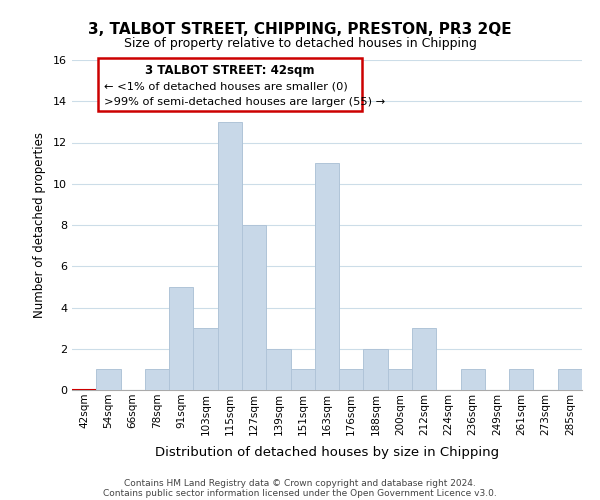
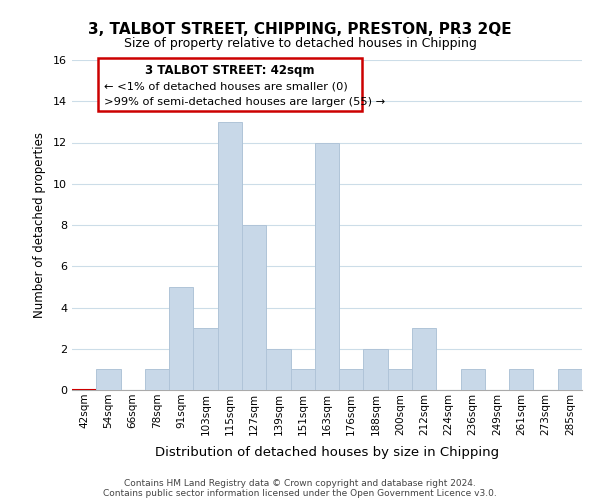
163sqm: 11 -> 12
